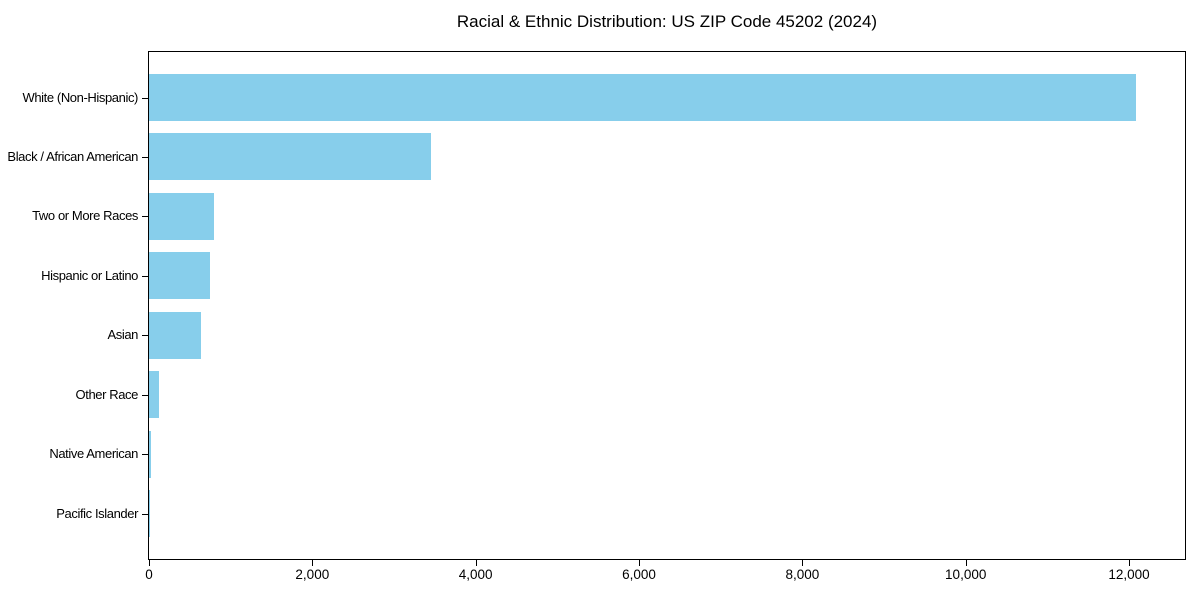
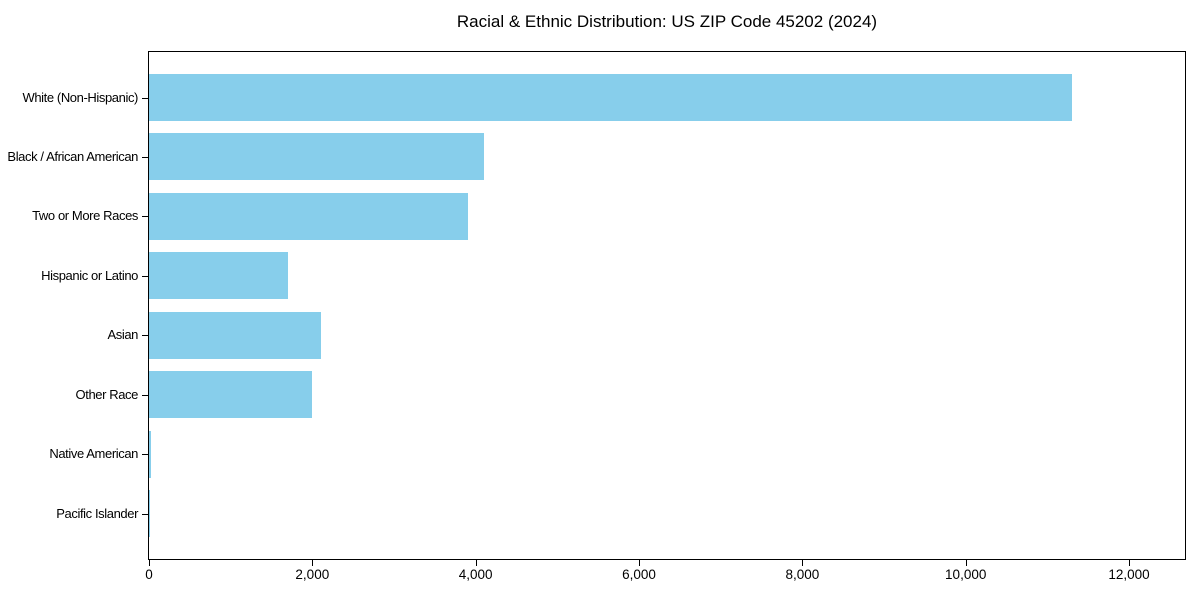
White (Non-Hispanic): 12100 -> 11300
Black / African American: 3400 -> 4100
Two or More Races: 800 -> 3900
Hispanic or Latino: 800 -> 1700
Asian: 600 -> 2100
Other Race: 100 -> 2000
